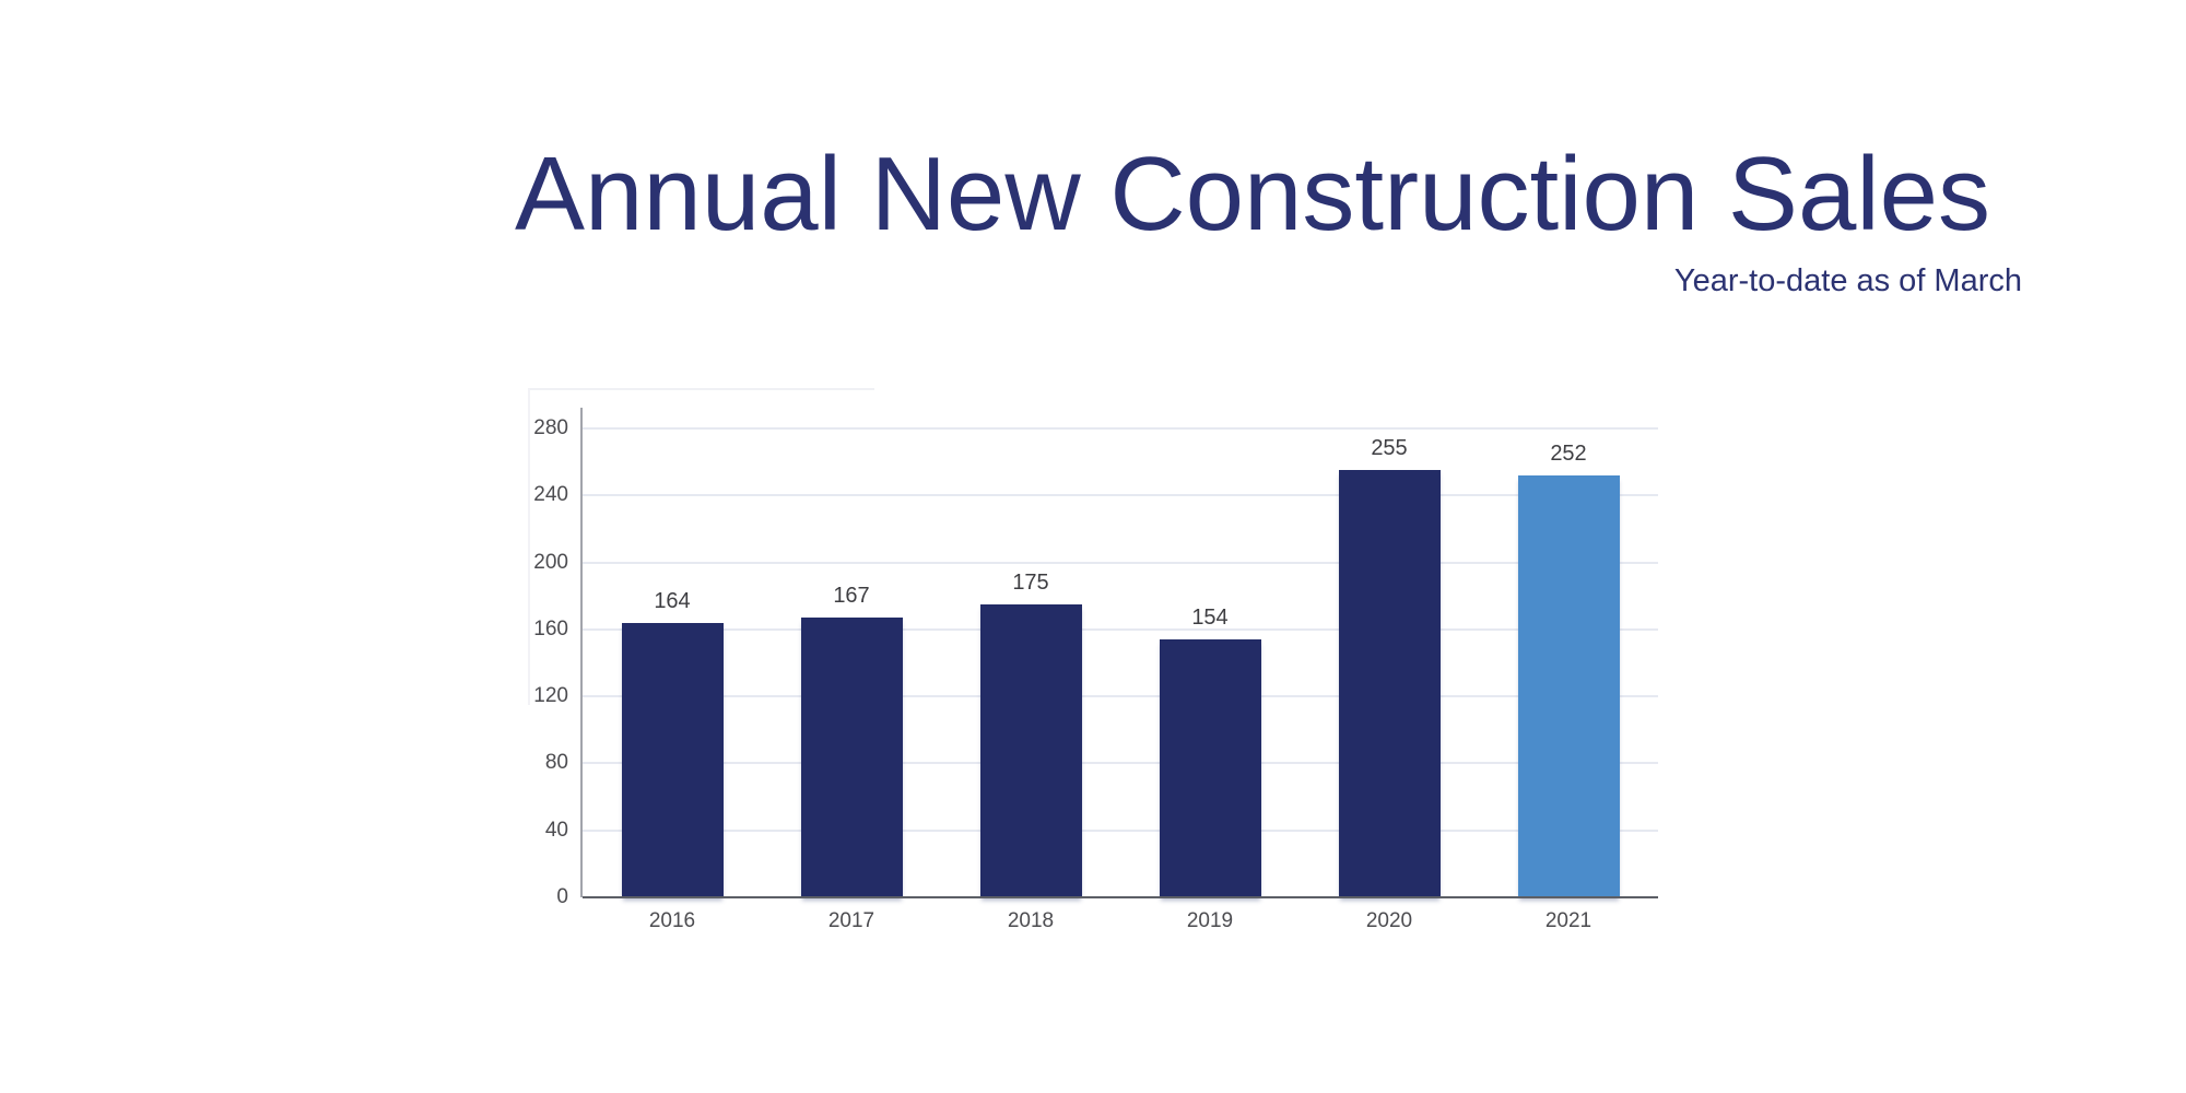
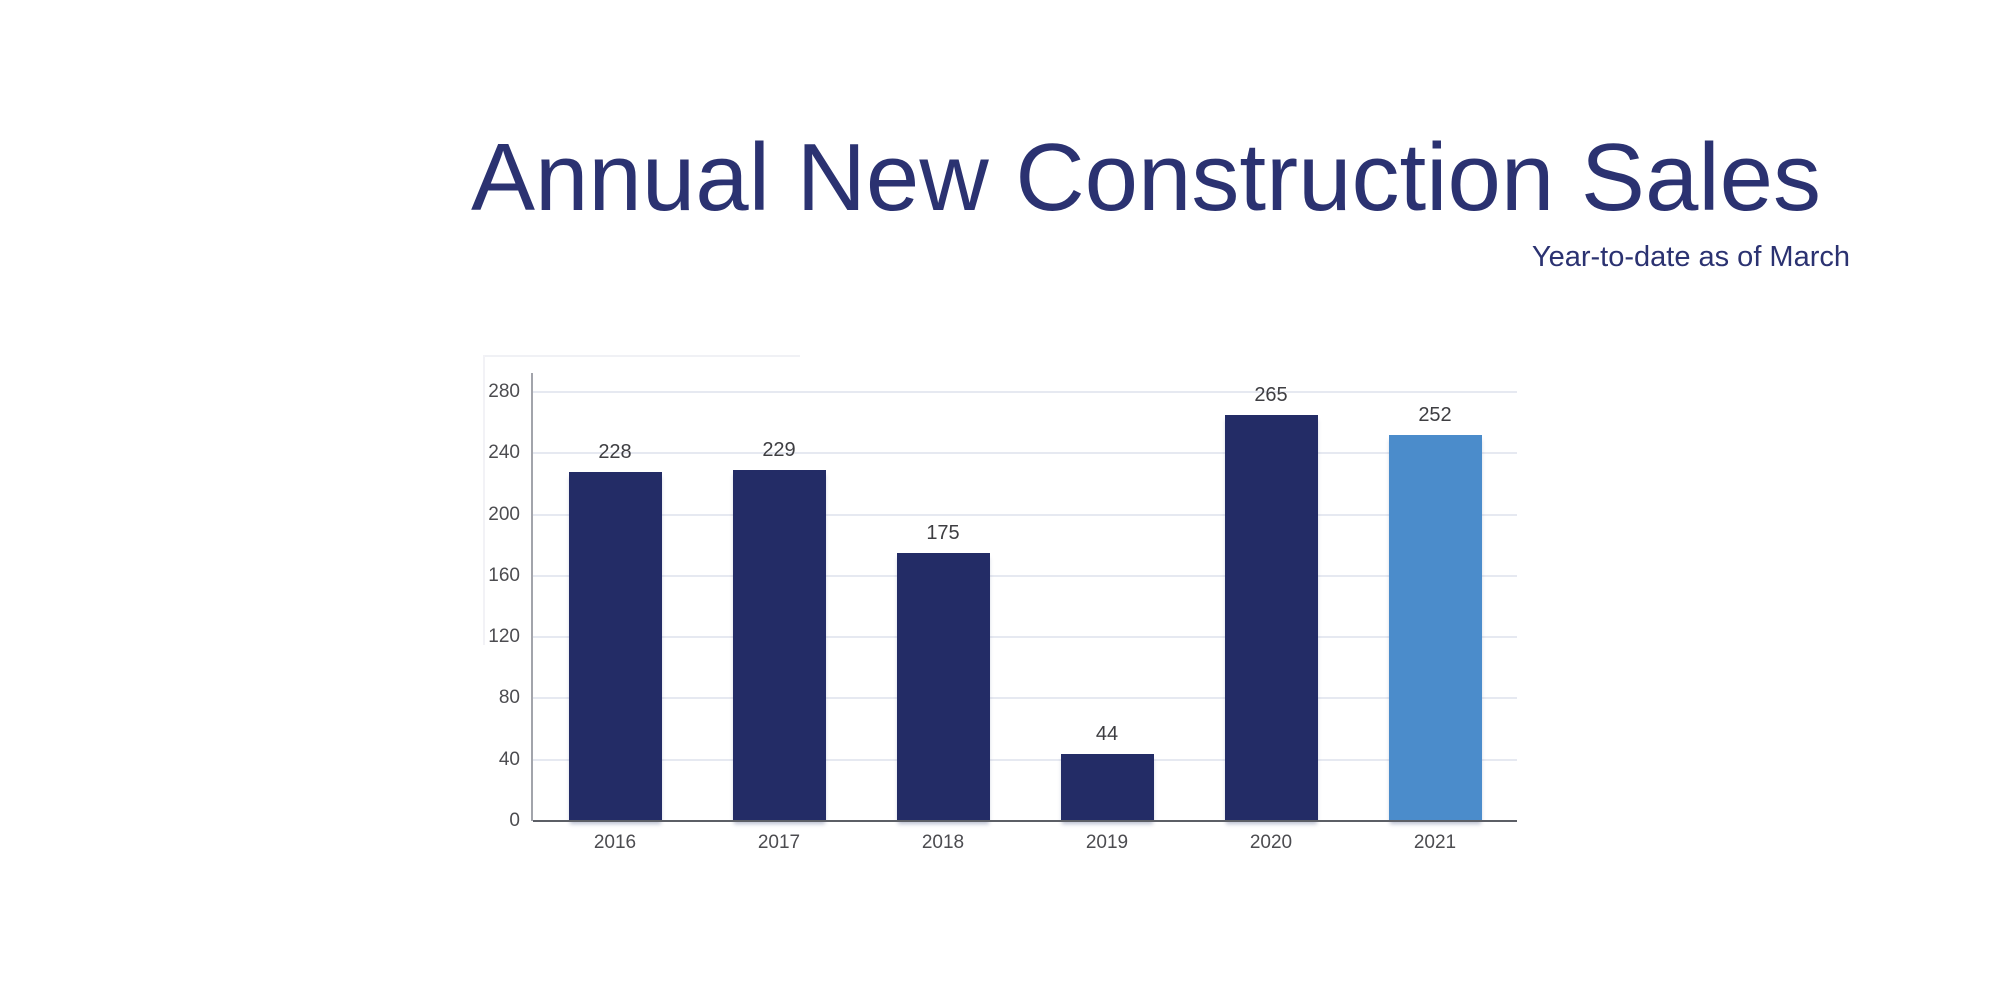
2016: 164 -> 228
2017: 167 -> 229
2019: 154 -> 44
2020: 255 -> 265
